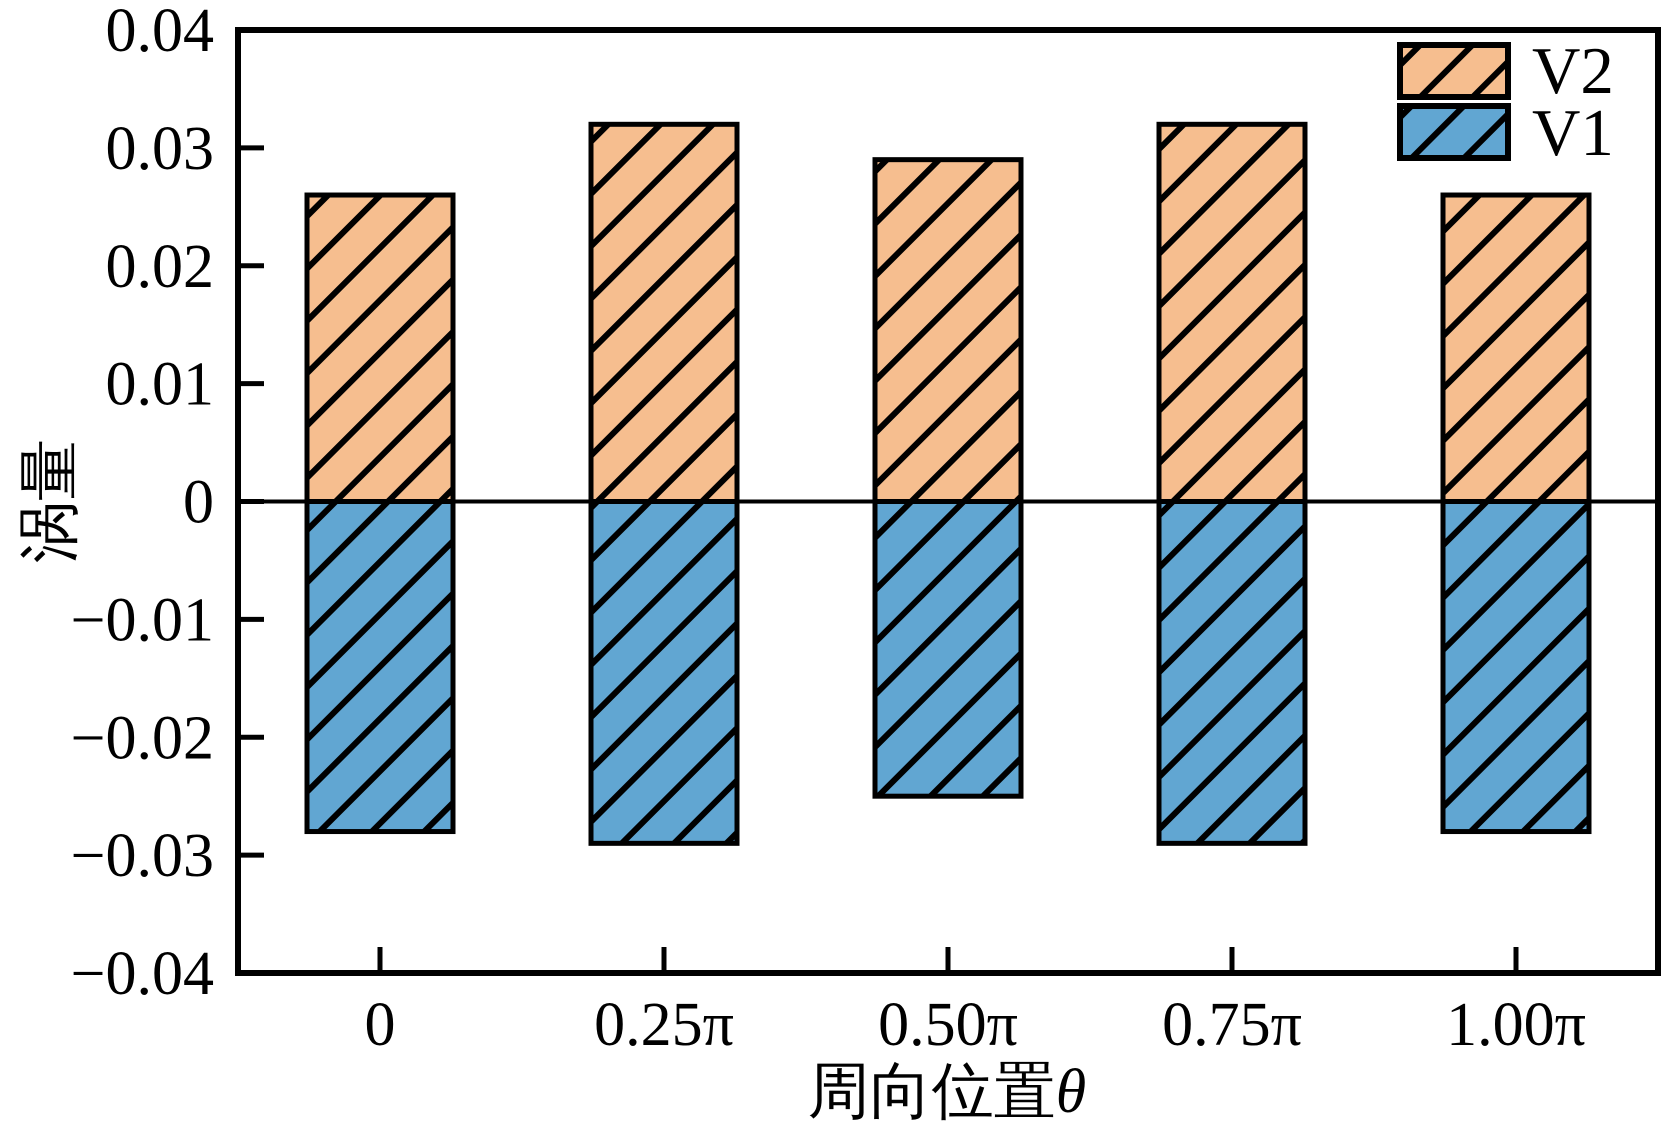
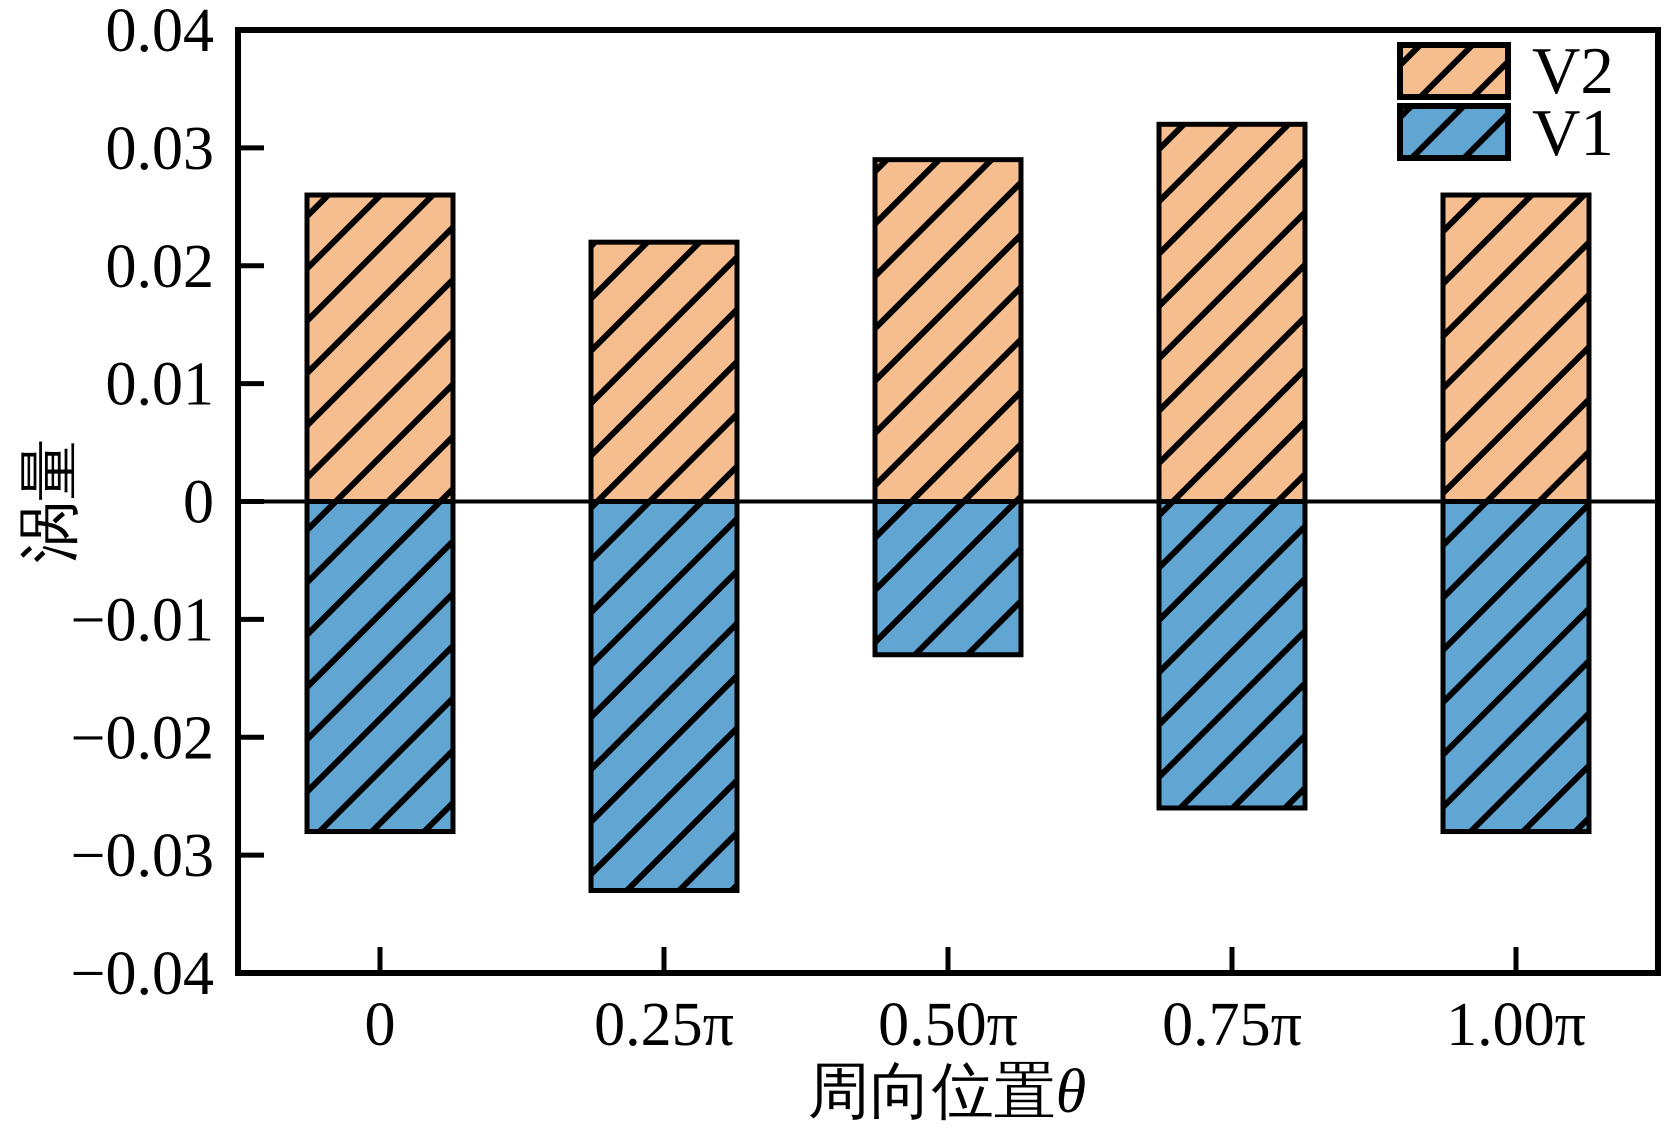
V2/0.25π: 0.032 -> 0.022
V1/0.25π: -0.029 -> -0.033
V1/0.50π: -0.025 -> -0.013
V1/0.75π: -0.029 -> -0.026
